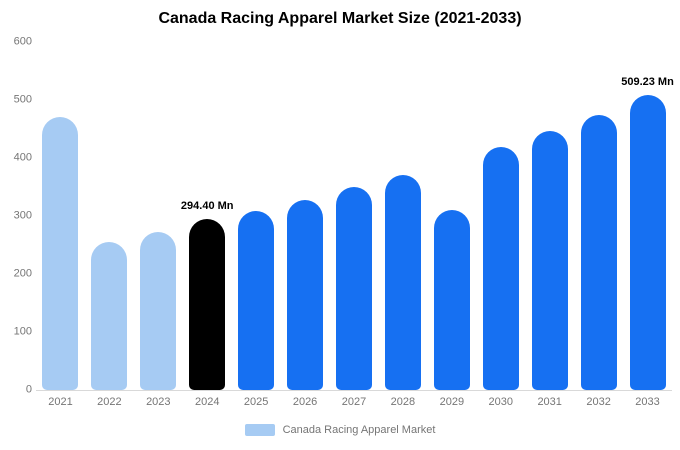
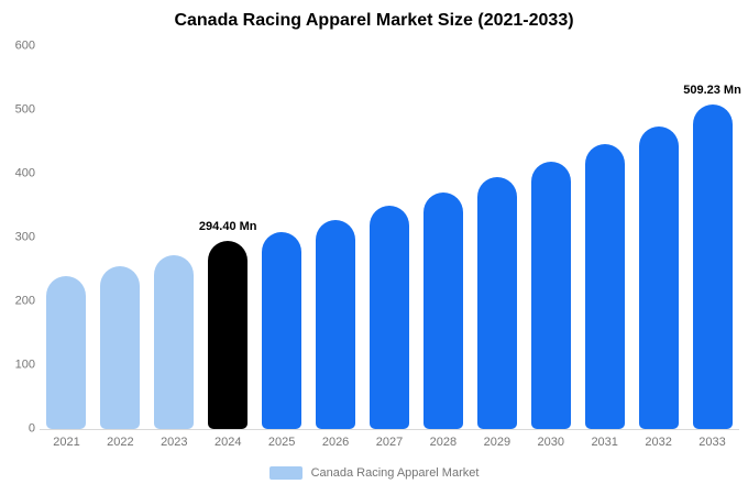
2021: 470 -> 240
2029: 310 -> 390
